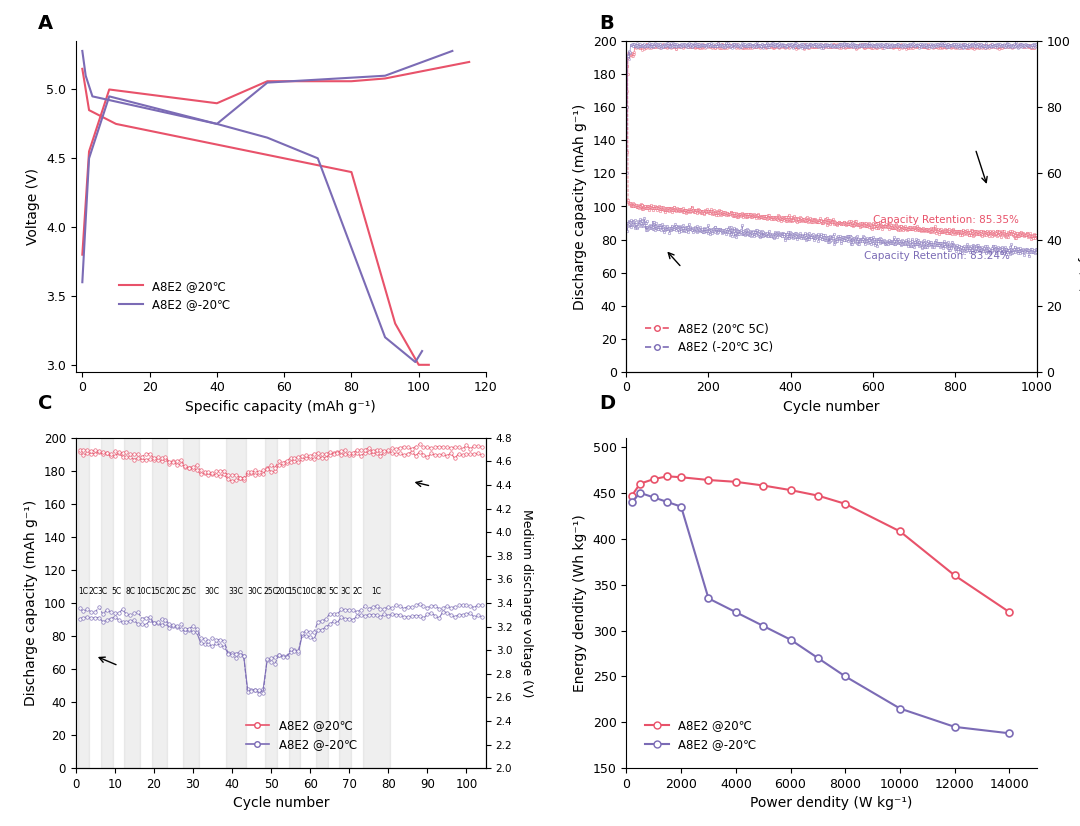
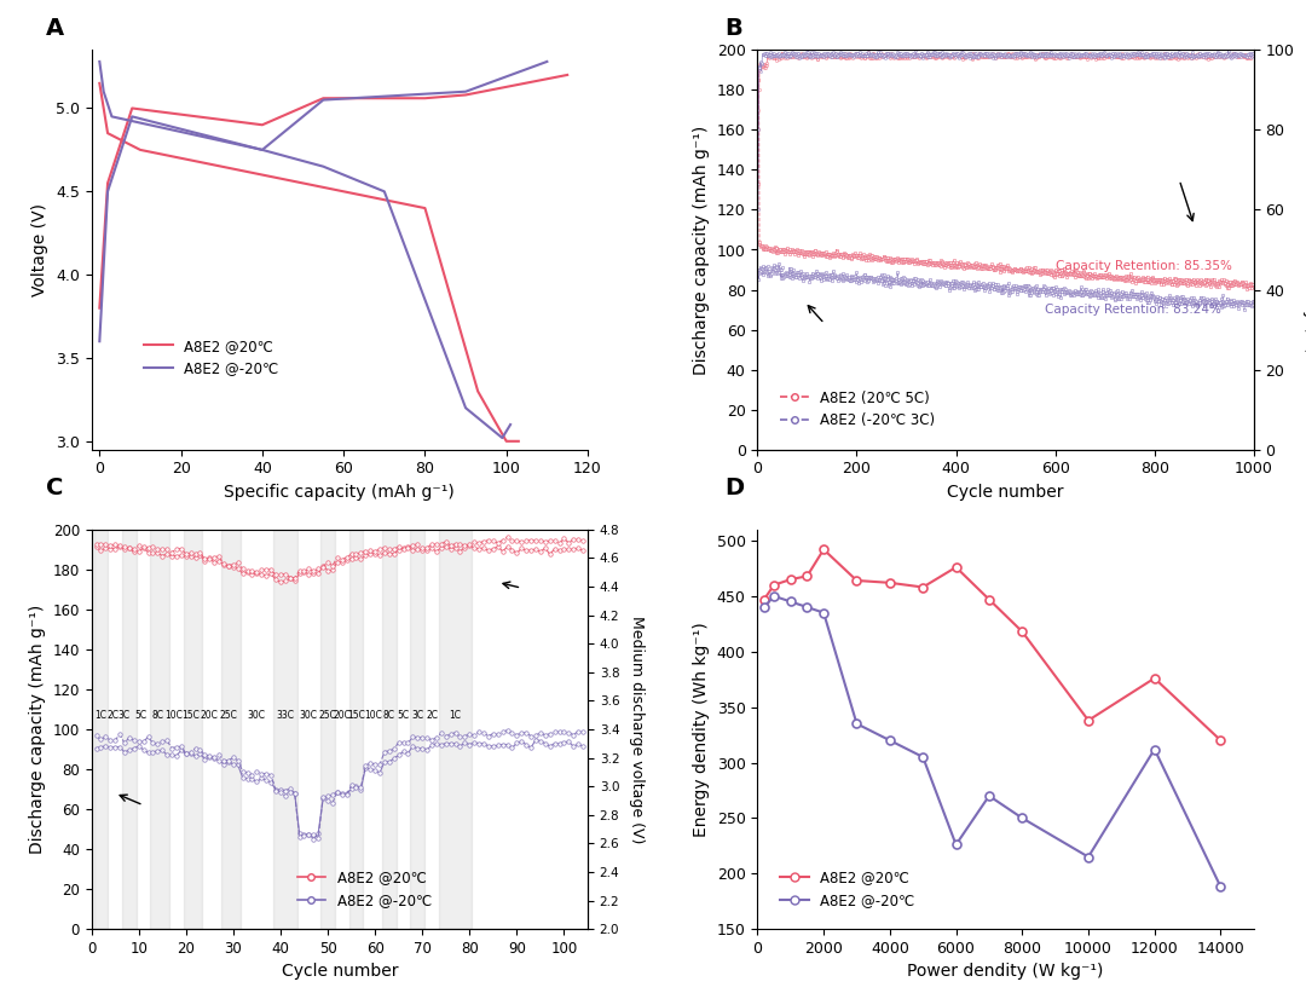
A8E2 @20℃/2000: 467 -> 492
A8E2 @20℃/6000: 453 -> 476
A8E2 @-20℃/6000: 290 -> 226
A8E2 @20℃/8000: 438 -> 418
A8E2 @20℃/10000: 408 -> 338
A8E2 @20℃/12000: 360 -> 376
A8E2 @-20℃/12000: 195 -> 312
